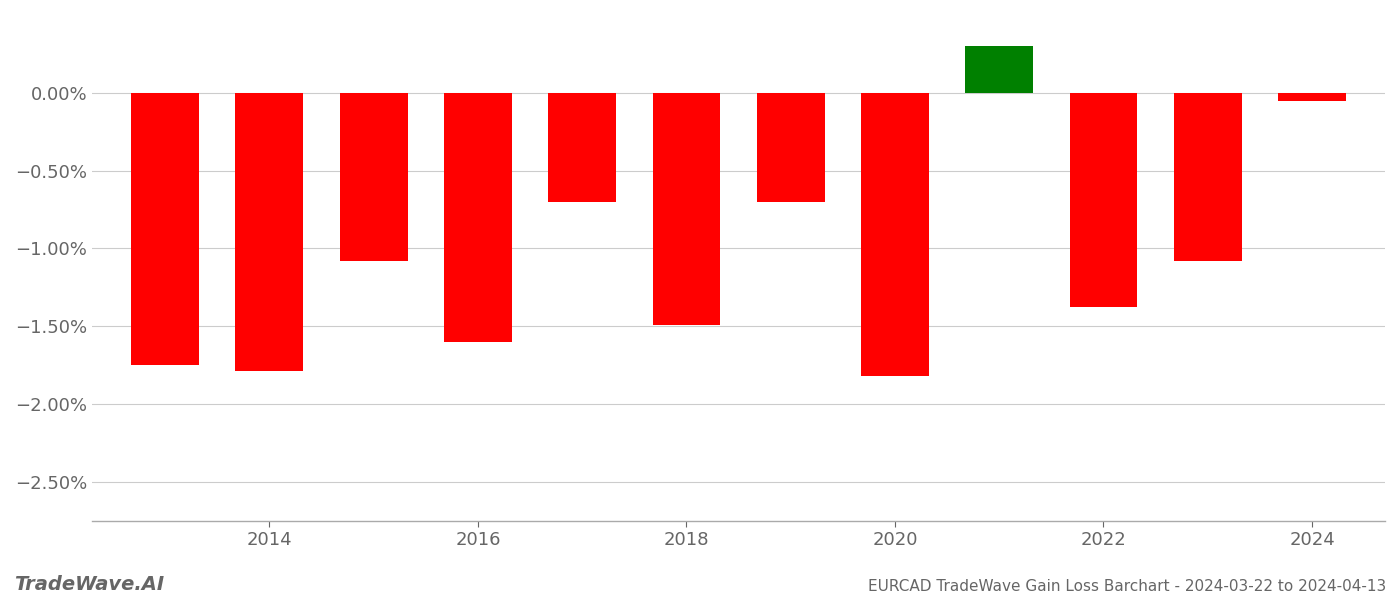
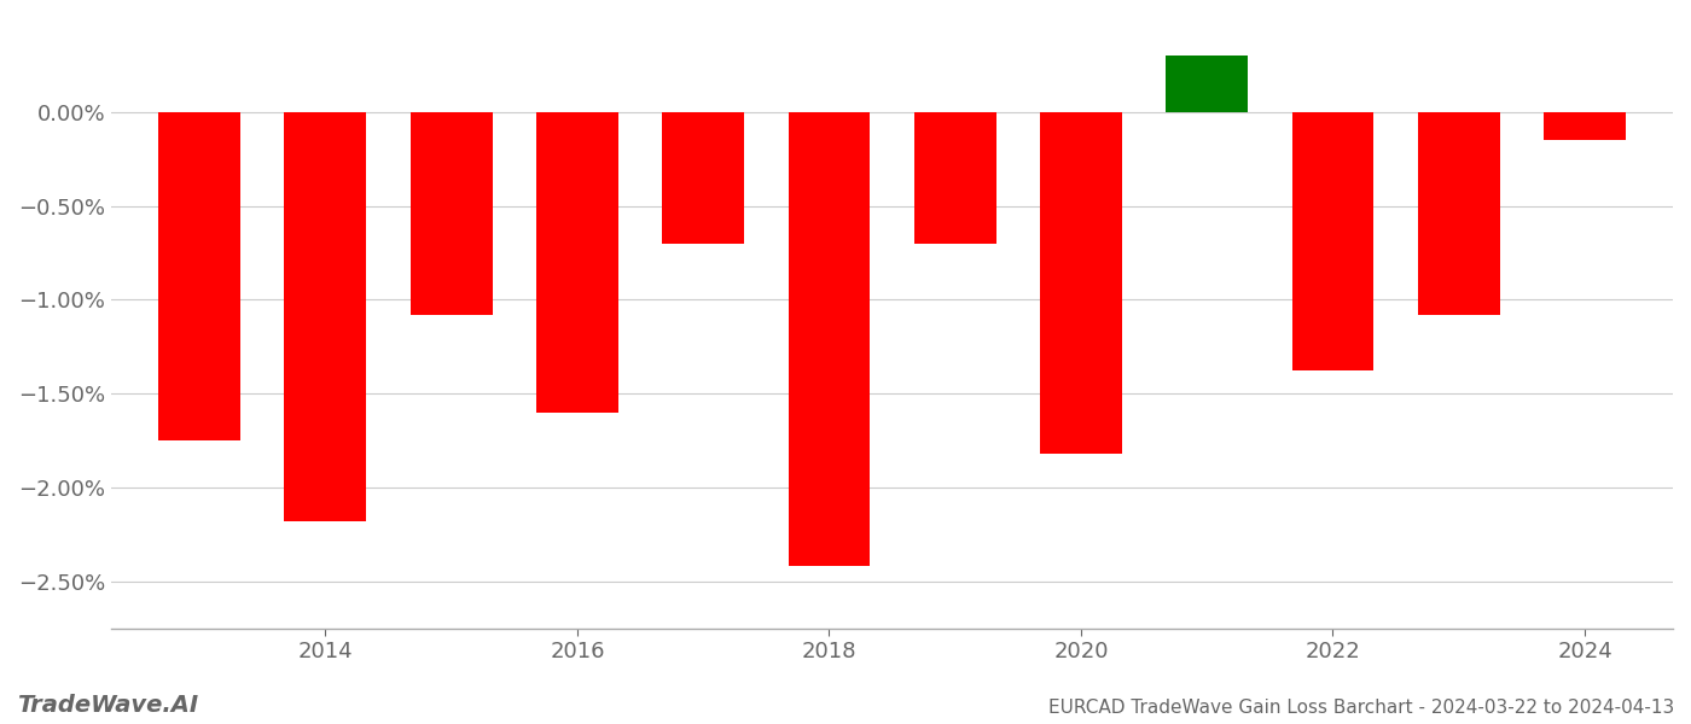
2014: -1.79% -> -2.18%
2018: -1.49% -> -2.42%
2024: -0.05% -> -0.15%
